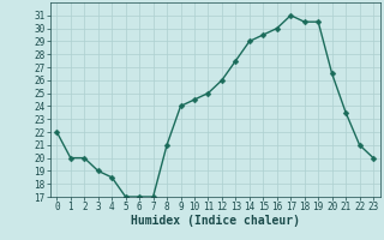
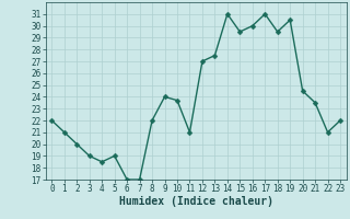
1: 20.0 -> 21.0
5: 17.0 -> 19.0
8: 21.0 -> 22.0
10: 24.5 -> 23.7
11: 25.0 -> 21.0
12: 26.0 -> 27.0
14: 29.0 -> 31.0
18: 30.5 -> 29.5
20: 26.5 -> 24.5
23: 20.0 -> 22.0
